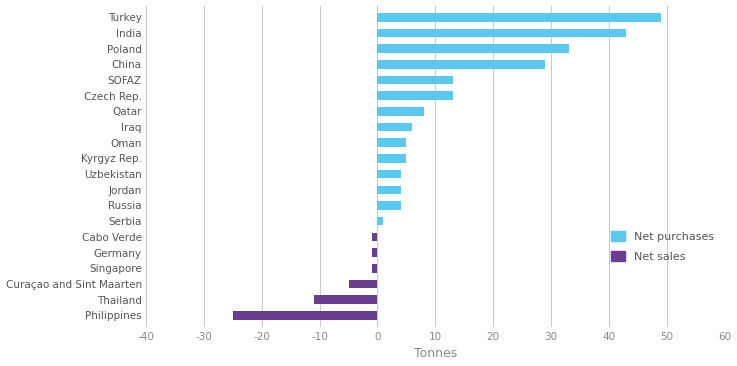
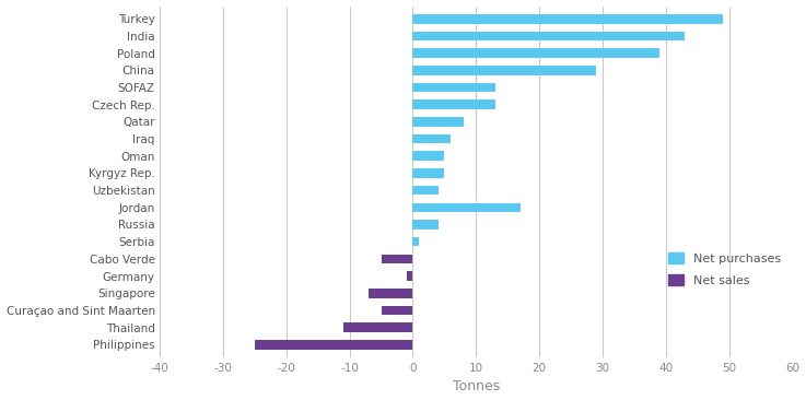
Poland: 33 -> 39
Jordan: 4 -> 17
Cabo Verde: -1 -> -5
Singapore: -1 -> -7
